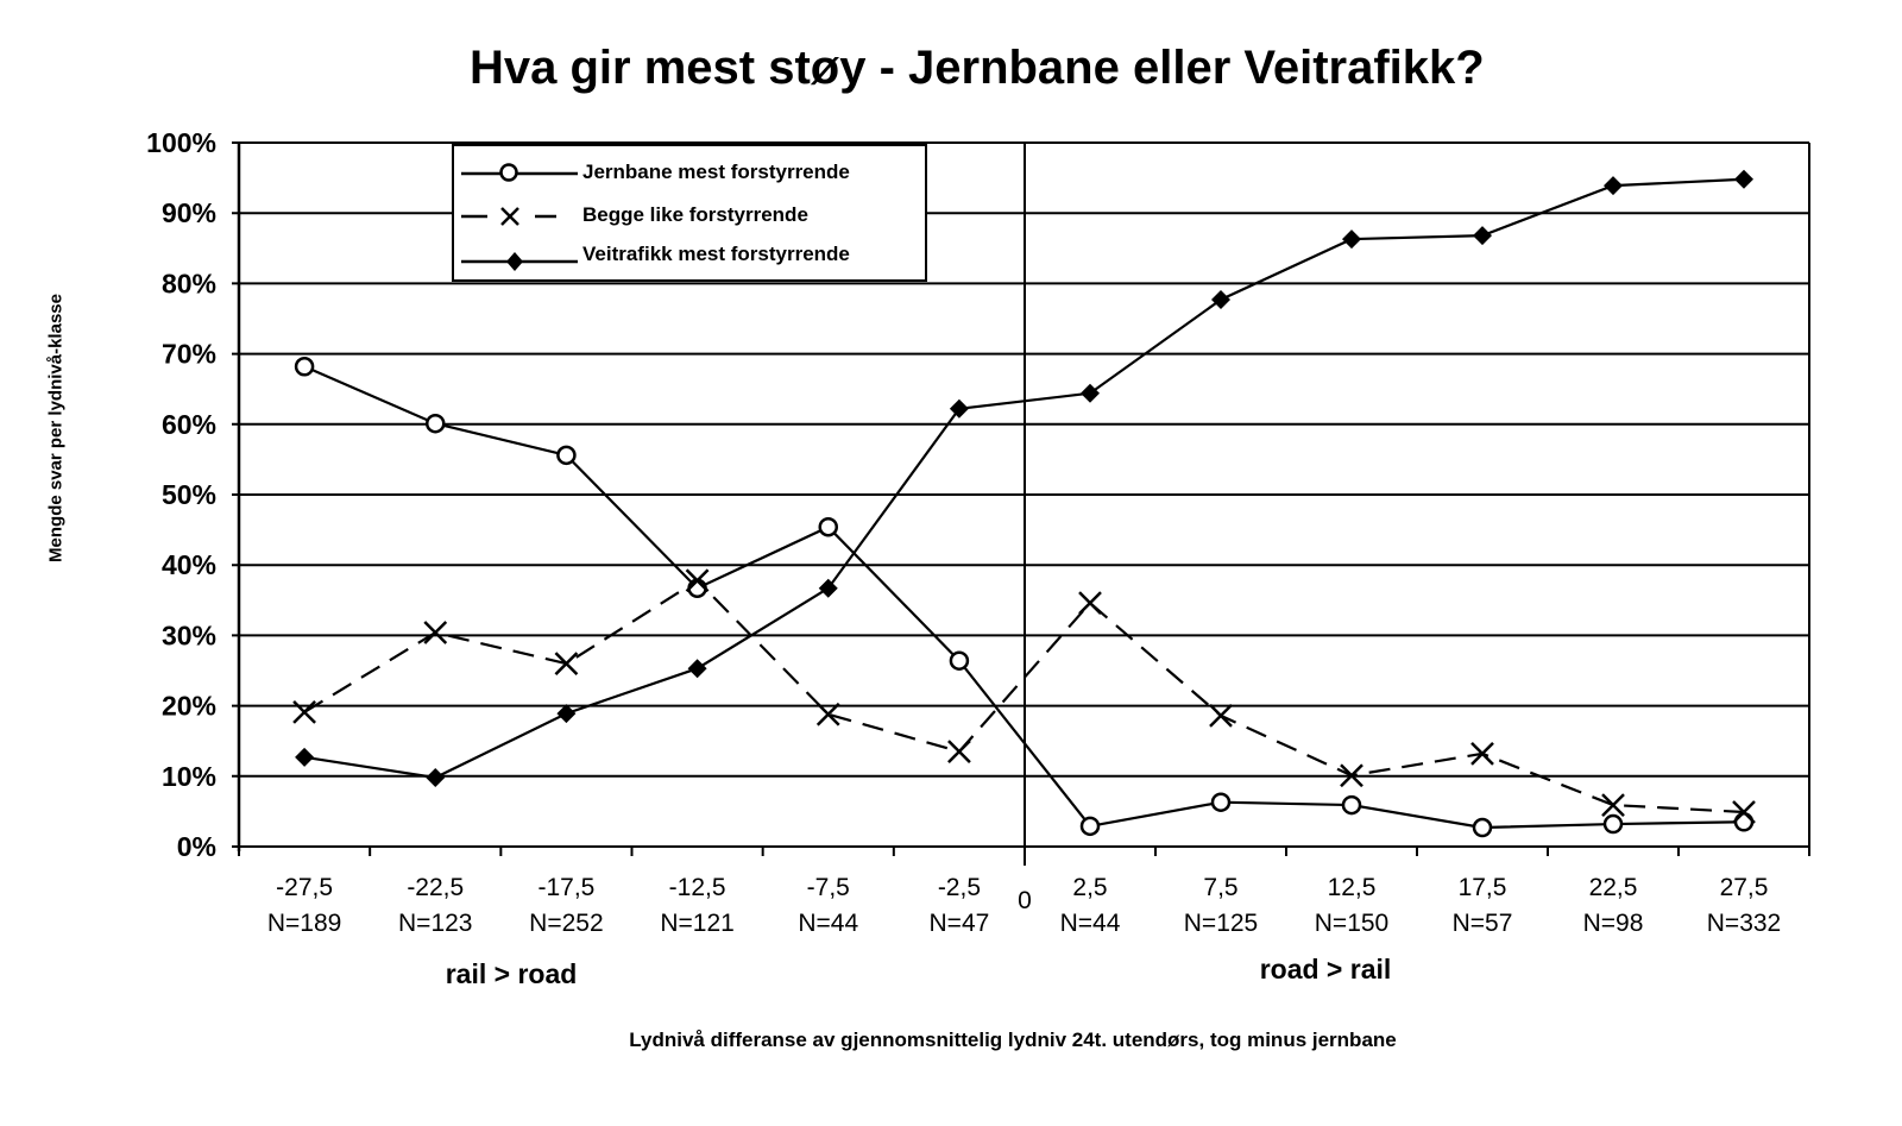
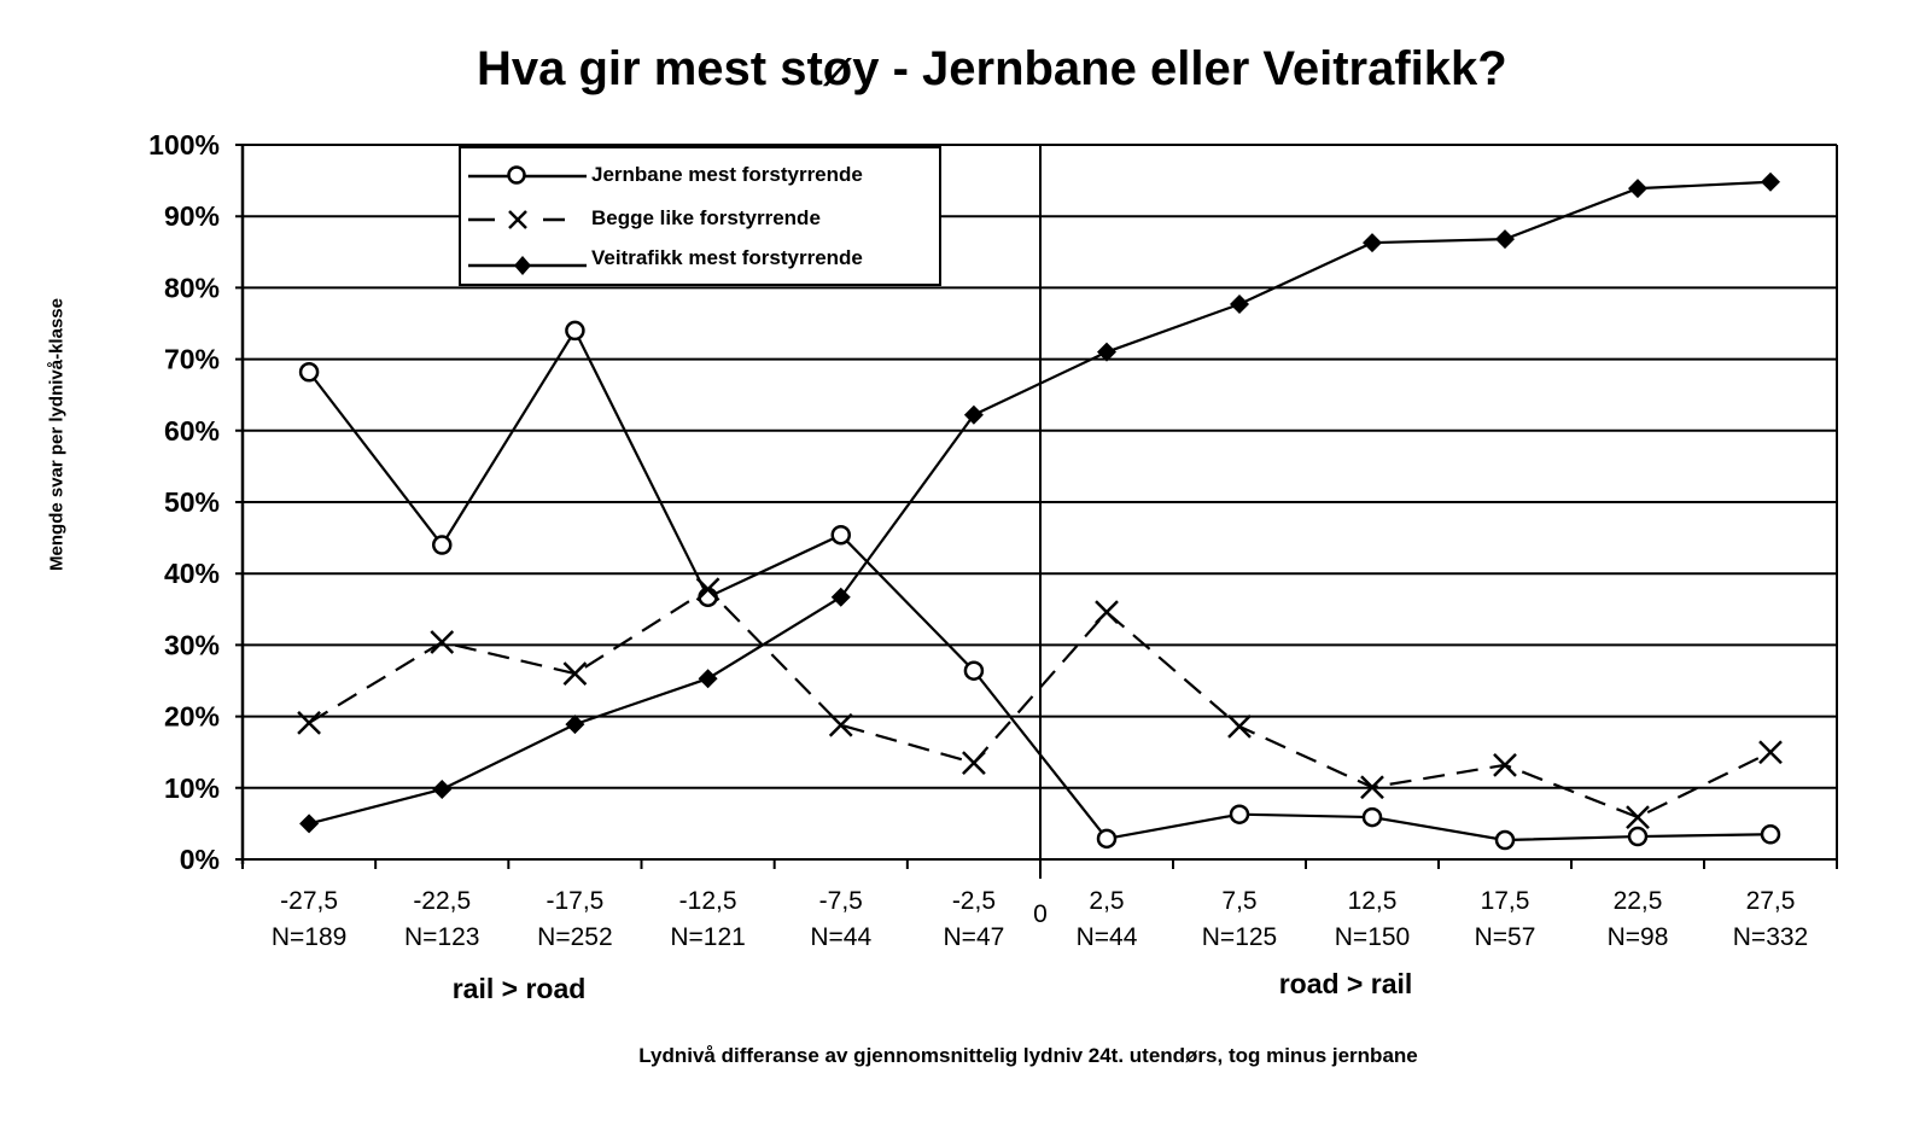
Veitrafikk mest forstyrrende/-27,5: 13% -> 5%
Jernbane mest forstyrrende/-22,5: 60% -> 44%
Jernbane mest forstyrrende/-17,5: 56% -> 74%
Veitrafikk mest forstyrrende/2,5: 64% -> 71%
Begge like forstyrrende/27,5: 5% -> 15%
